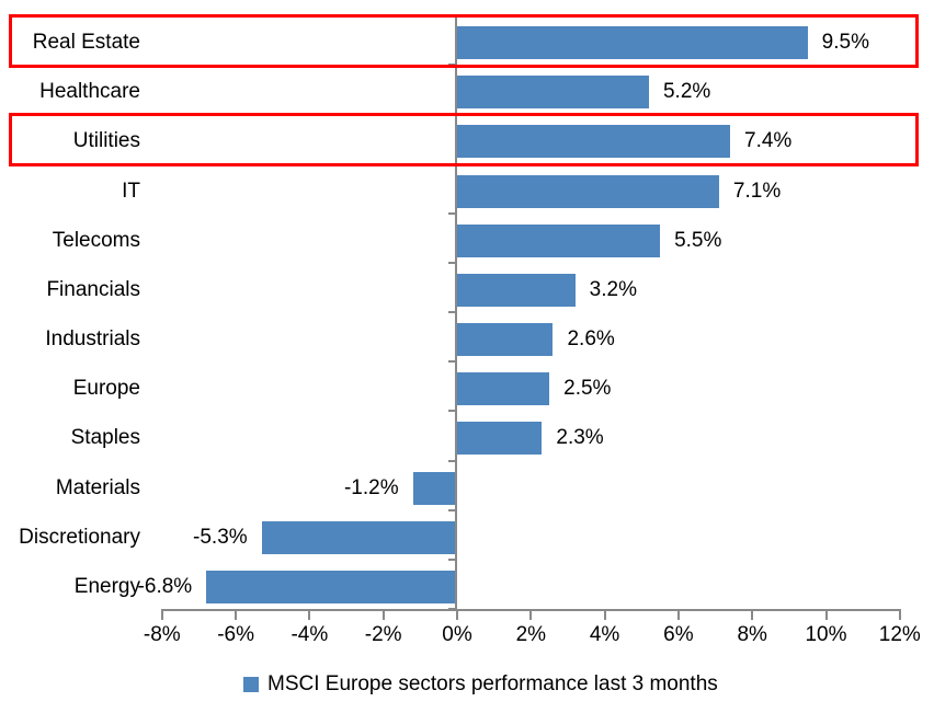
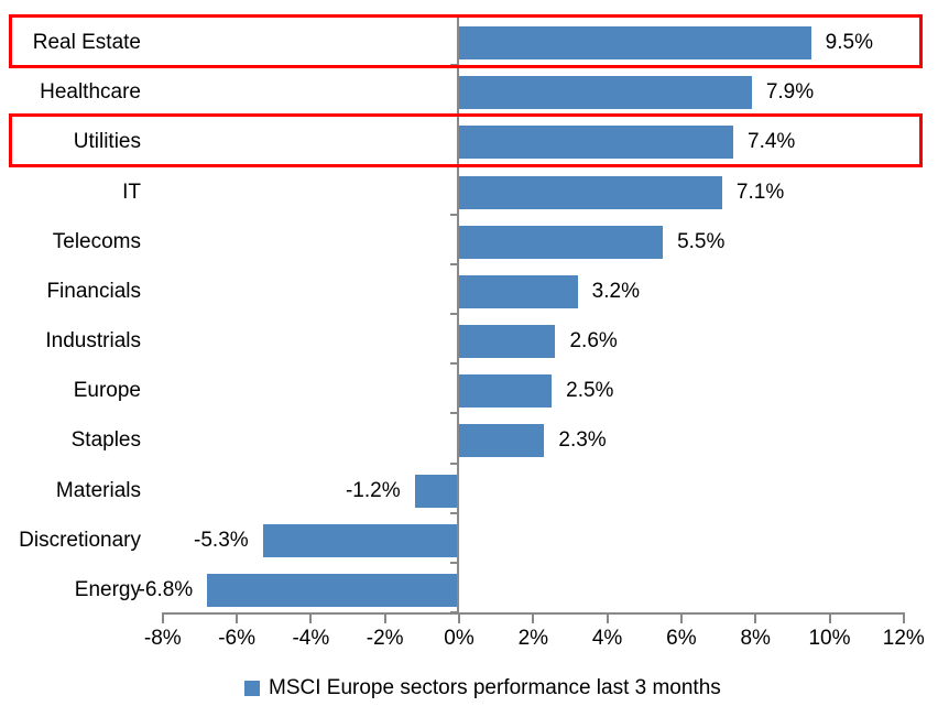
Healthcare: 5.2% -> 7.9%
